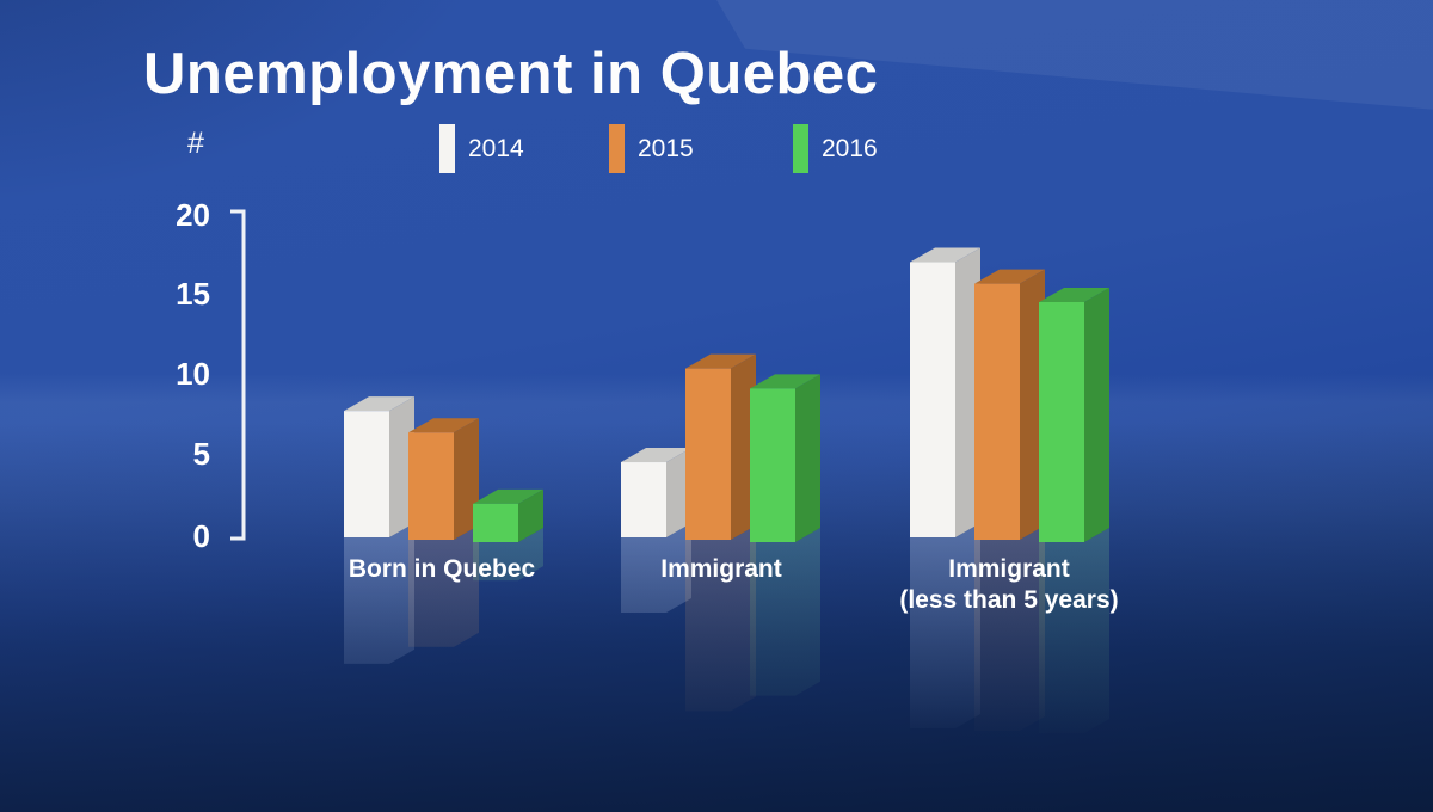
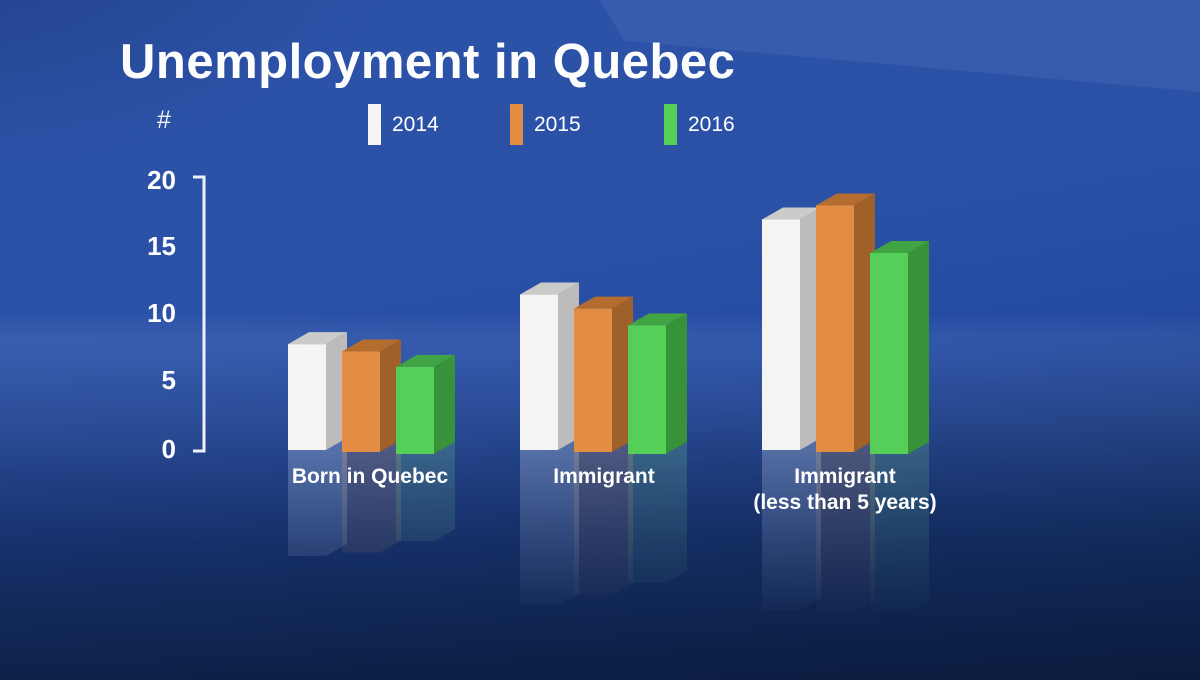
2015/Born in Quebec: 6.7 -> 7.5
2016/Born in Quebec: 2.4 -> 6.5
2014/Immigrant: 4.7 -> 11.6
2015/Immigrant (less than 5 years): 16.0 -> 18.4
